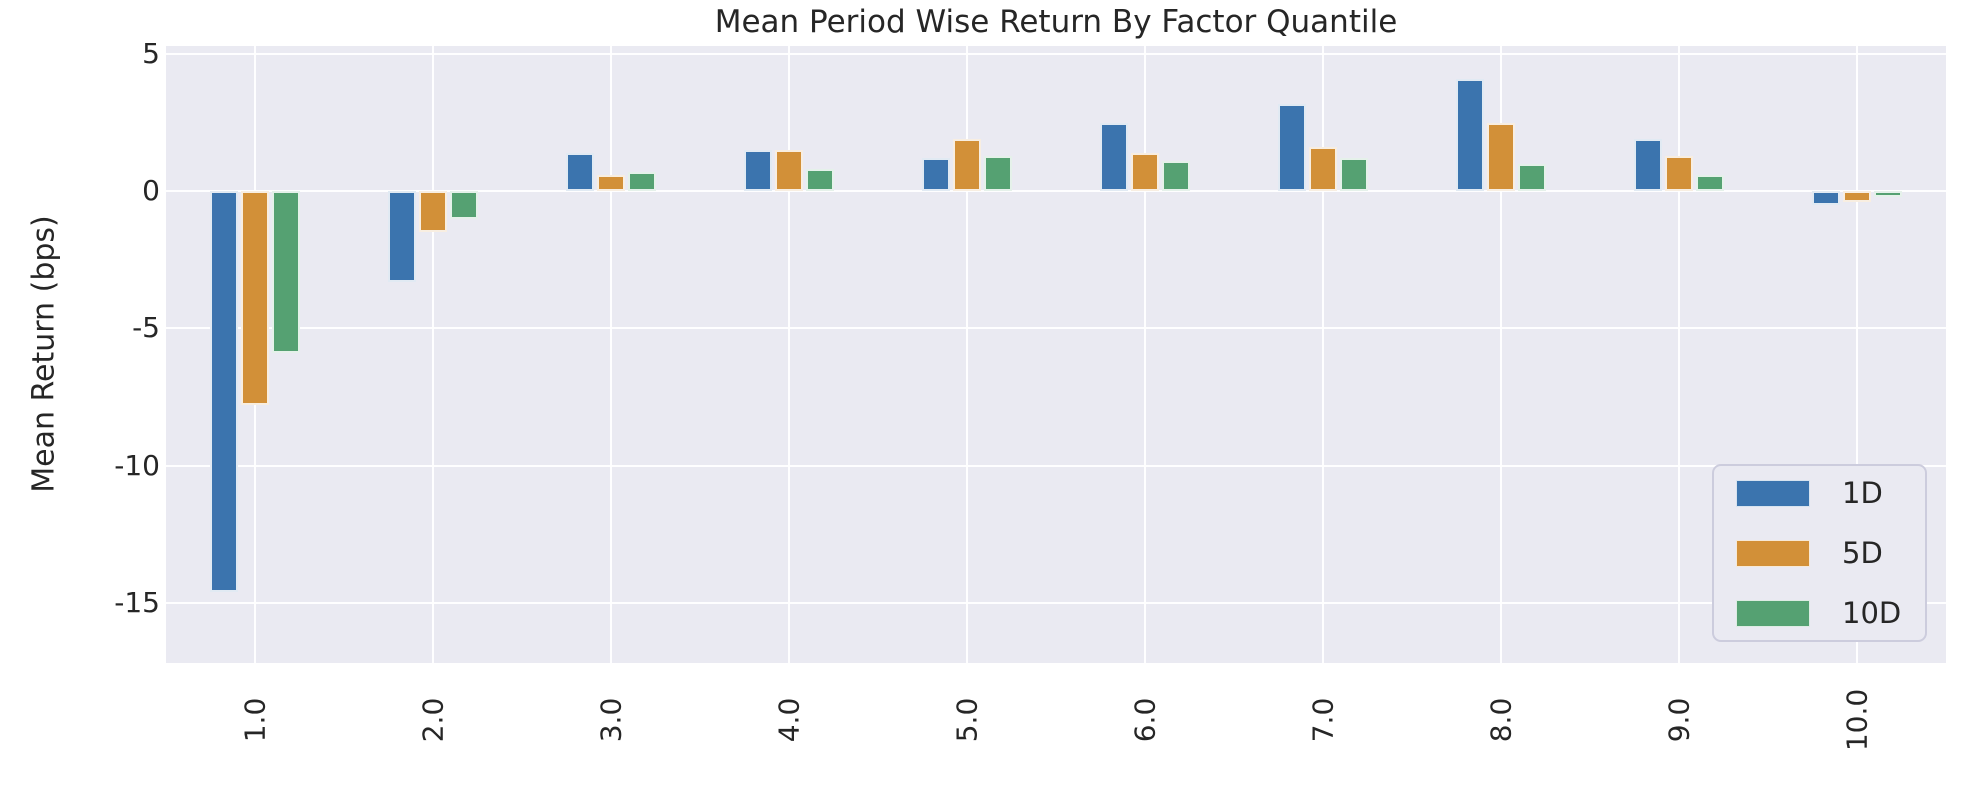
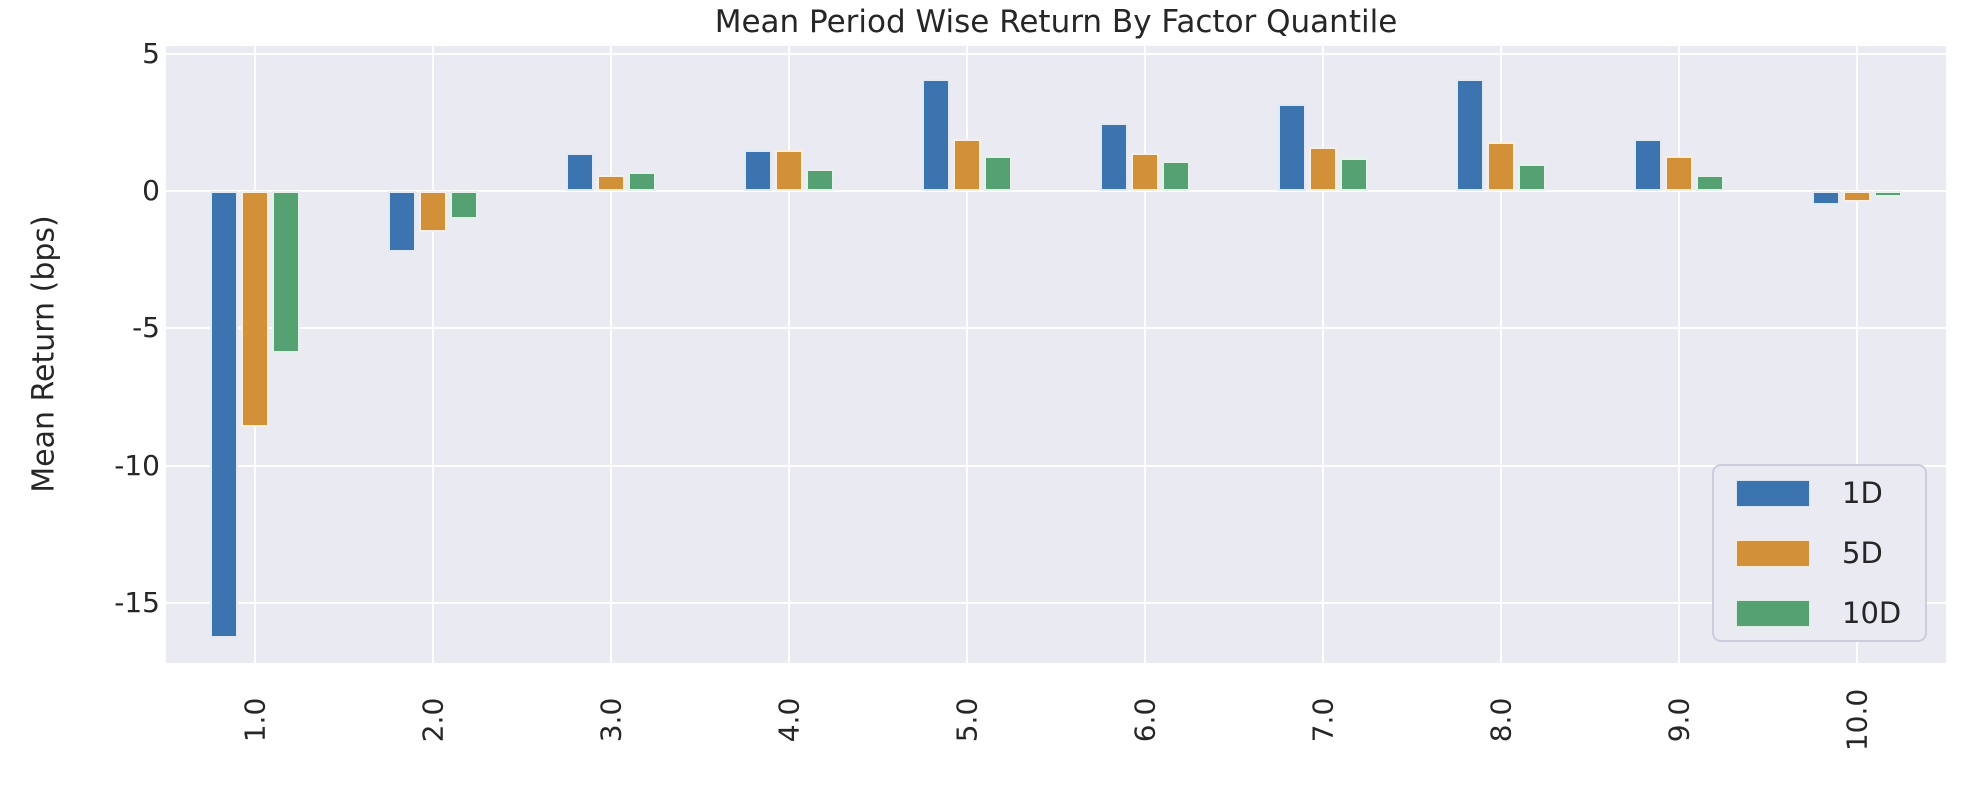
1D/1.0: -14.6 -> -16.3
5D/1.0: -7.8 -> -8.6
1D/2.0: -3.3 -> -2.2
1D/5.0: 1.2 -> 4.1
5D/8.0: 2.5 -> 1.8
